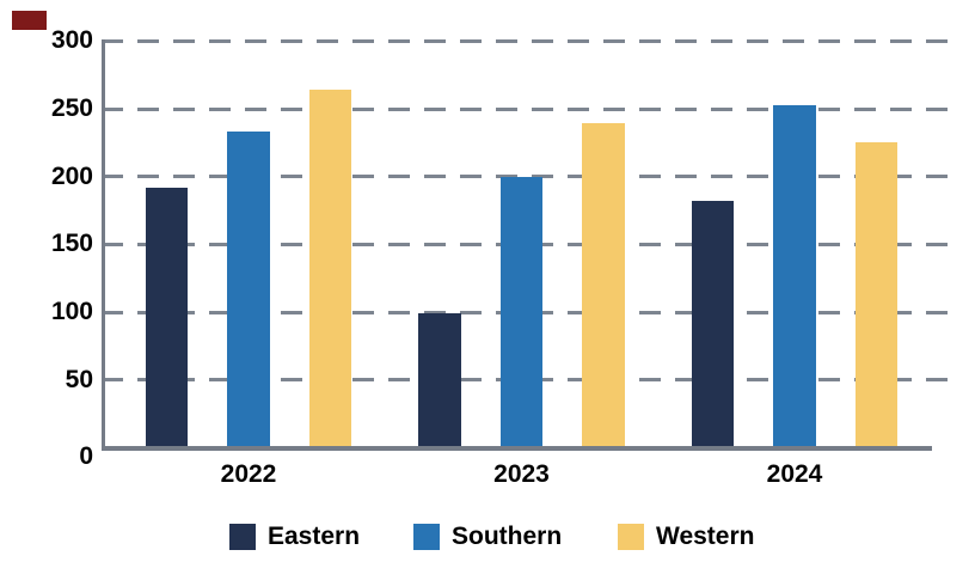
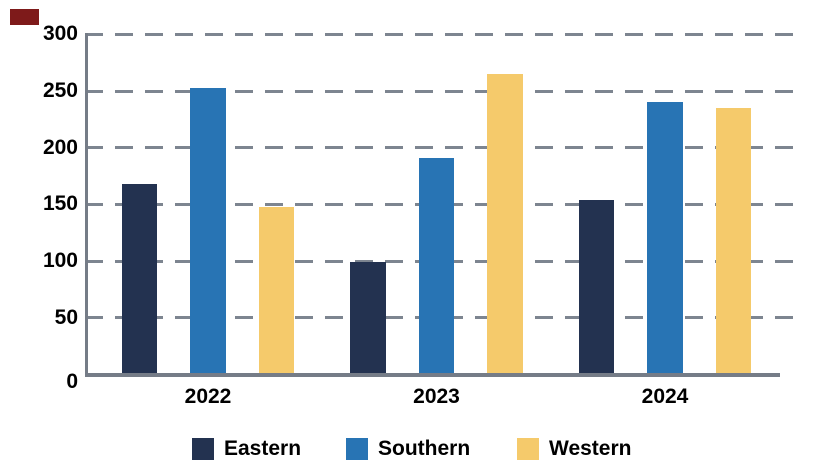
Eastern/2022: 192 -> 168
Southern/2022: 233 -> 253
Western/2022: 264 -> 148
Southern/2023: 200 -> 191
Western/2023: 239 -> 265
Eastern/2024: 182 -> 154
Southern/2024: 253 -> 240
Western/2024: 225 -> 235
